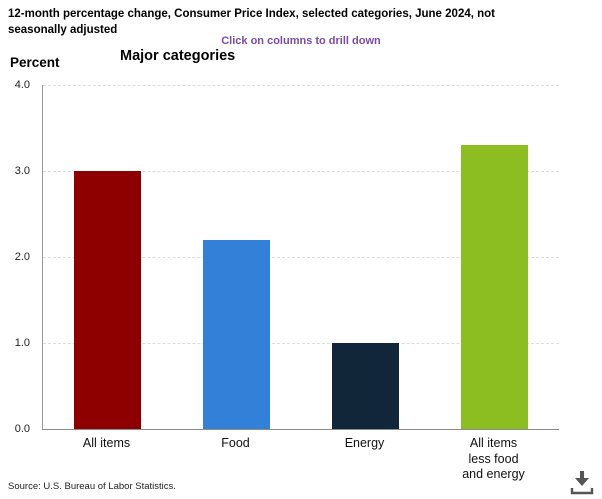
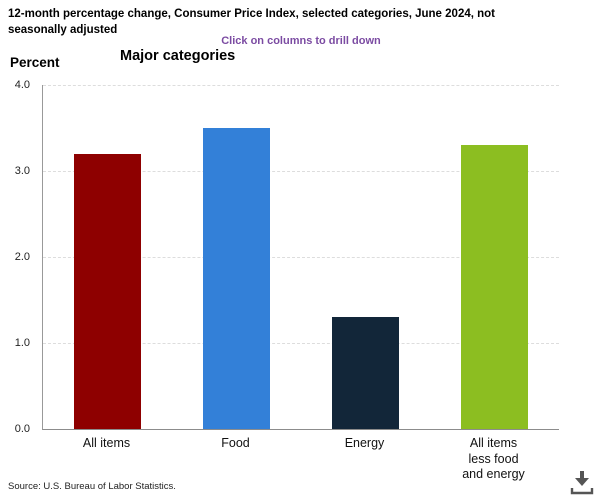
All items: 3.0 -> 3.2
Food: 2.2 -> 3.5
Energy: 1.0 -> 1.3
